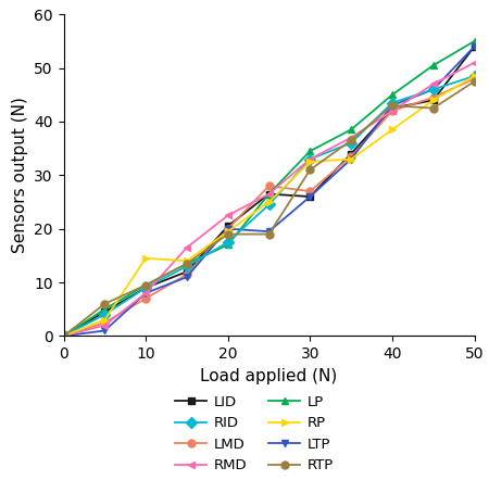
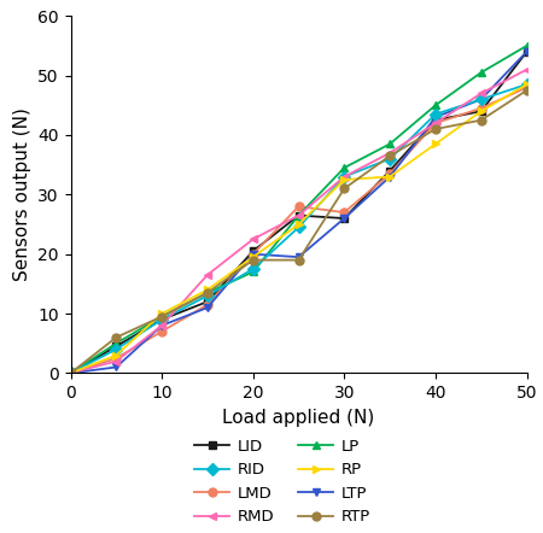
RP/10: 14.5 -> 10.0
RTP/40: 43.0 -> 41.0
